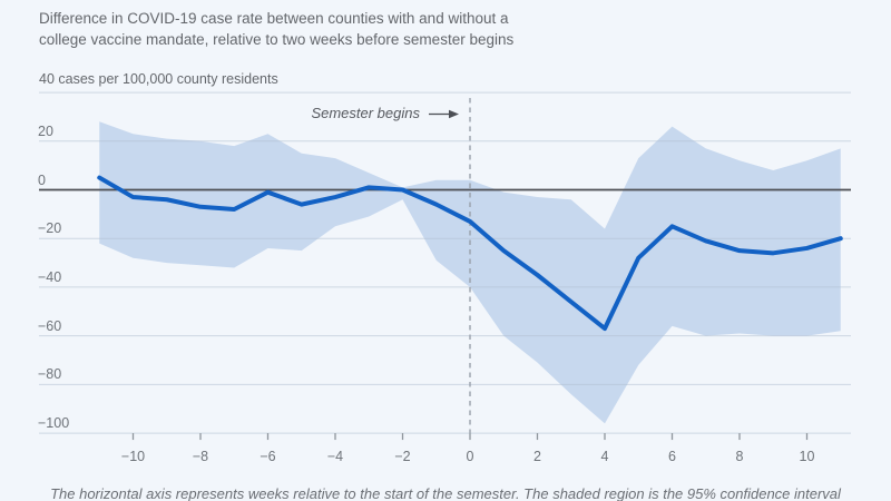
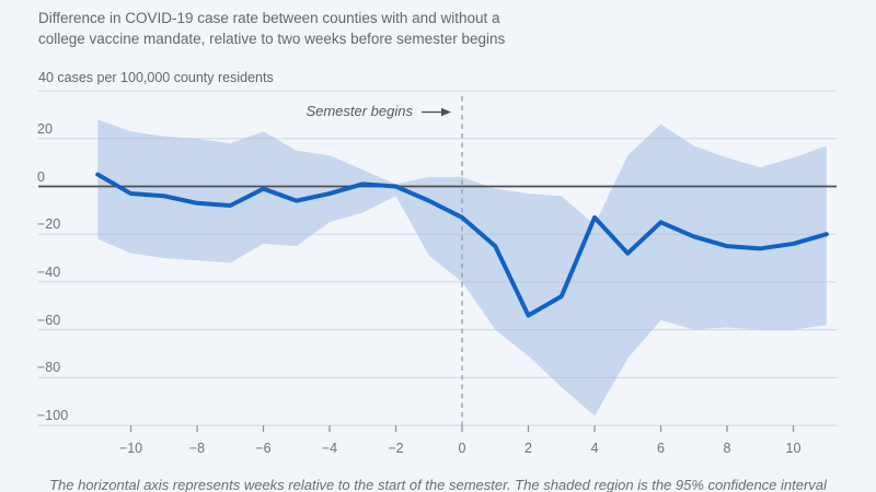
2: -35 -> -54
4: -57 -> -13
